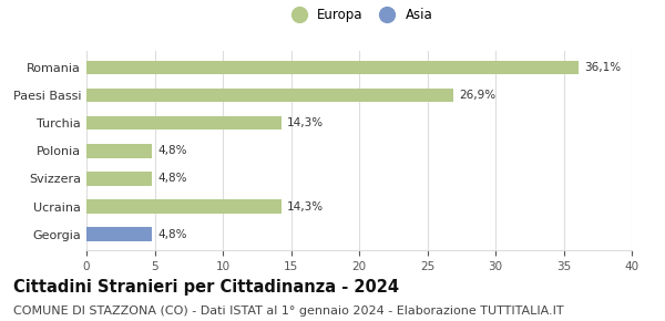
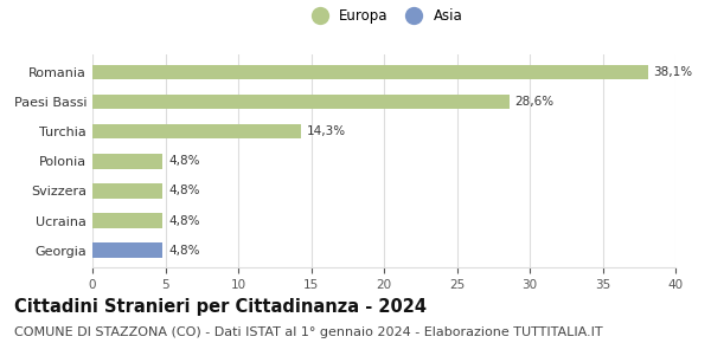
Romania: 36,1% -> 38,1%
Paesi Bassi: 26,9% -> 28,6%
Ucraina: 14,3% -> 4,8%
